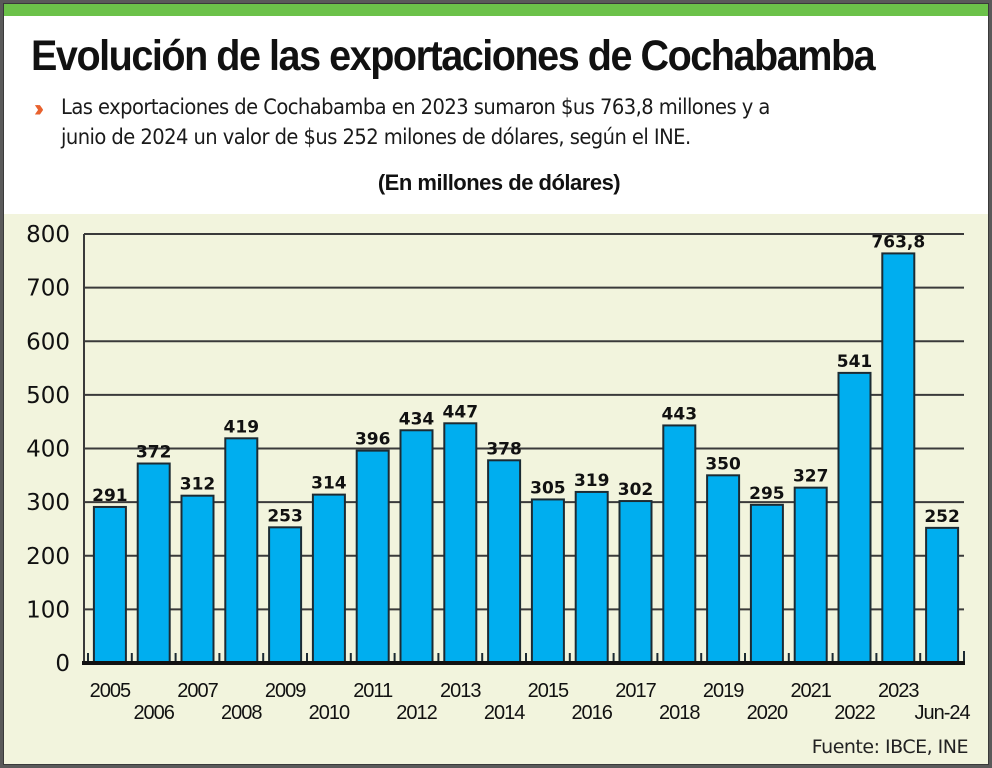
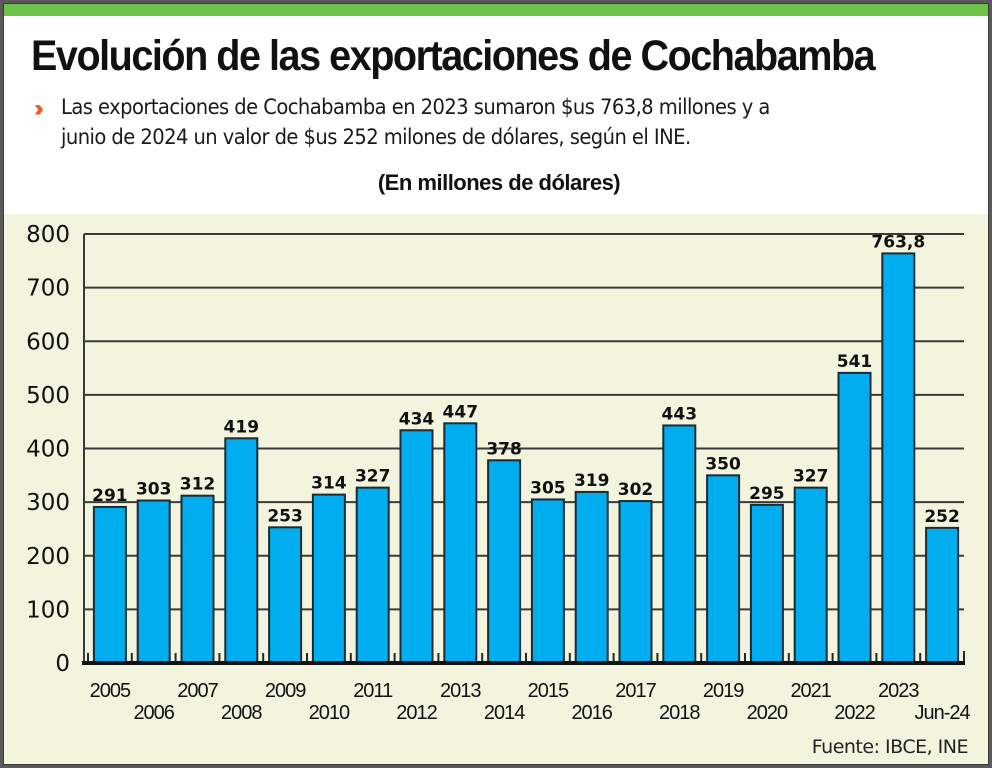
2006: 372 -> 303
2011: 396 -> 327
